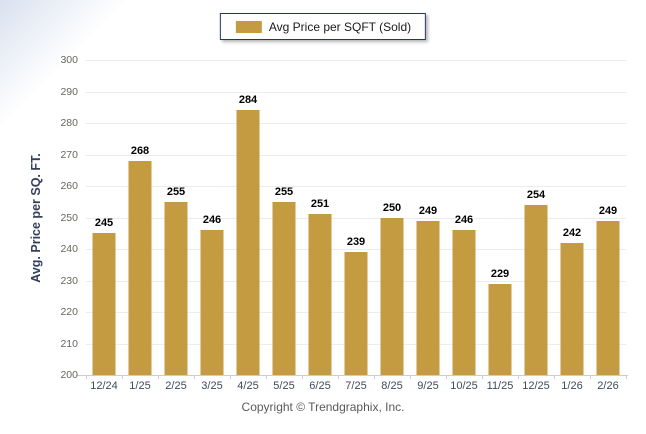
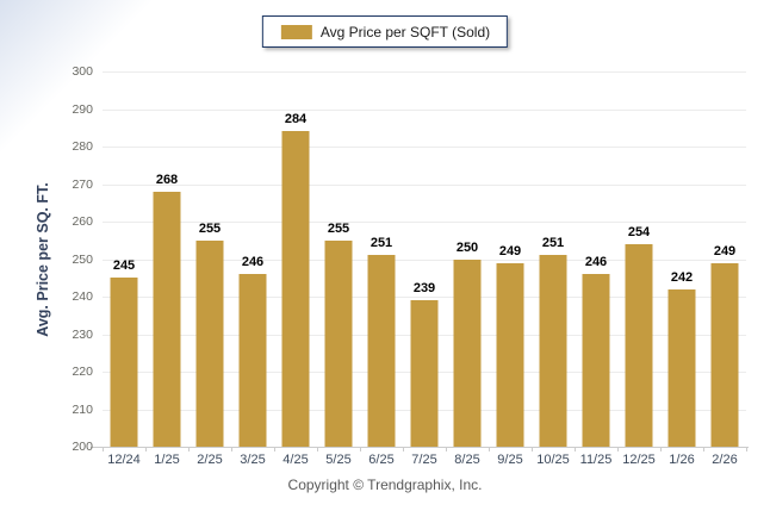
10/25: 246 -> 251
11/25: 229 -> 246
